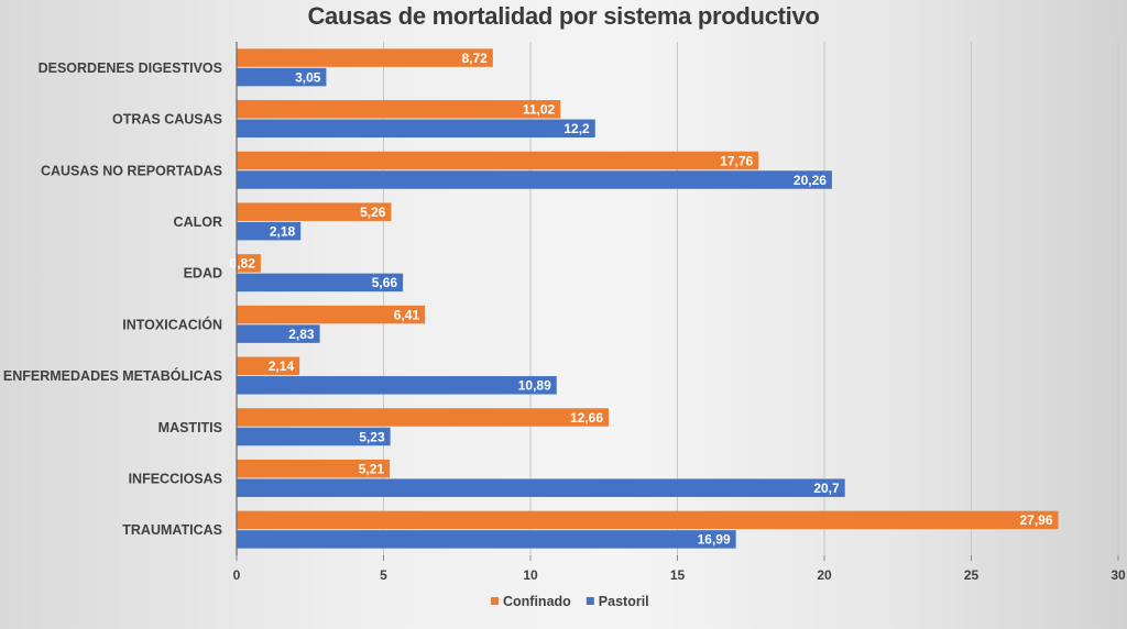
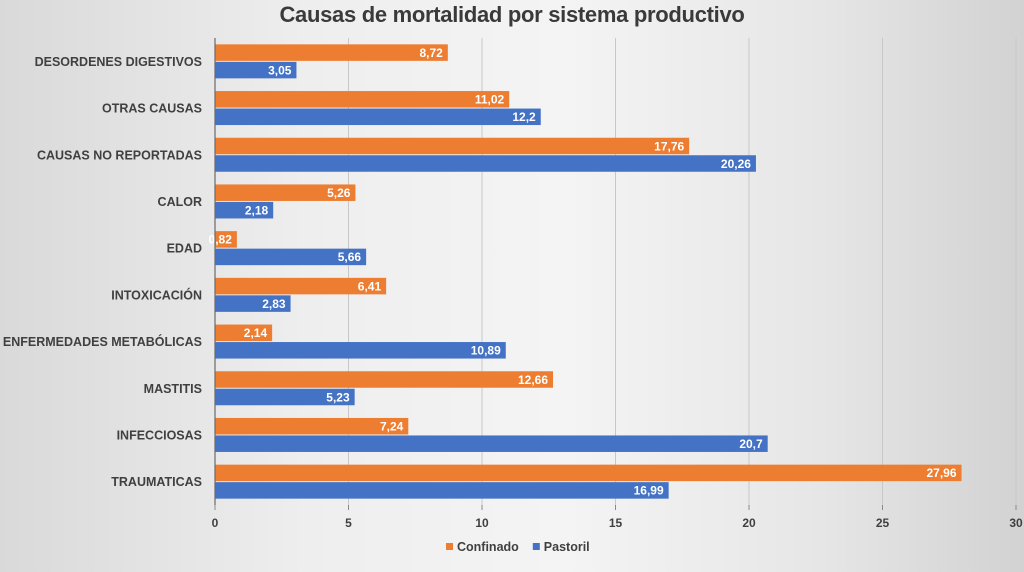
Confinado/INFECCIOSAS: 5,21 -> 7,24
